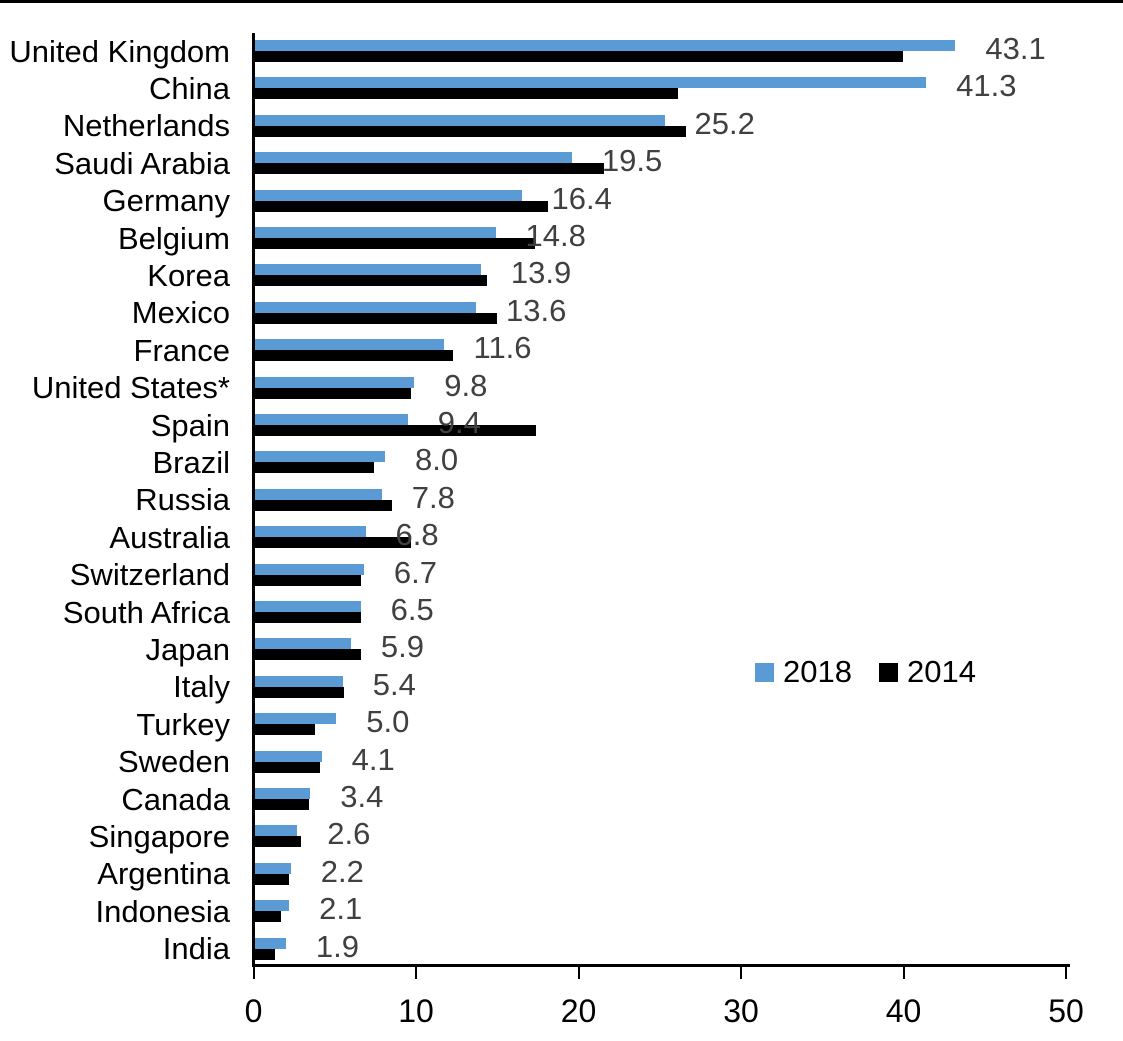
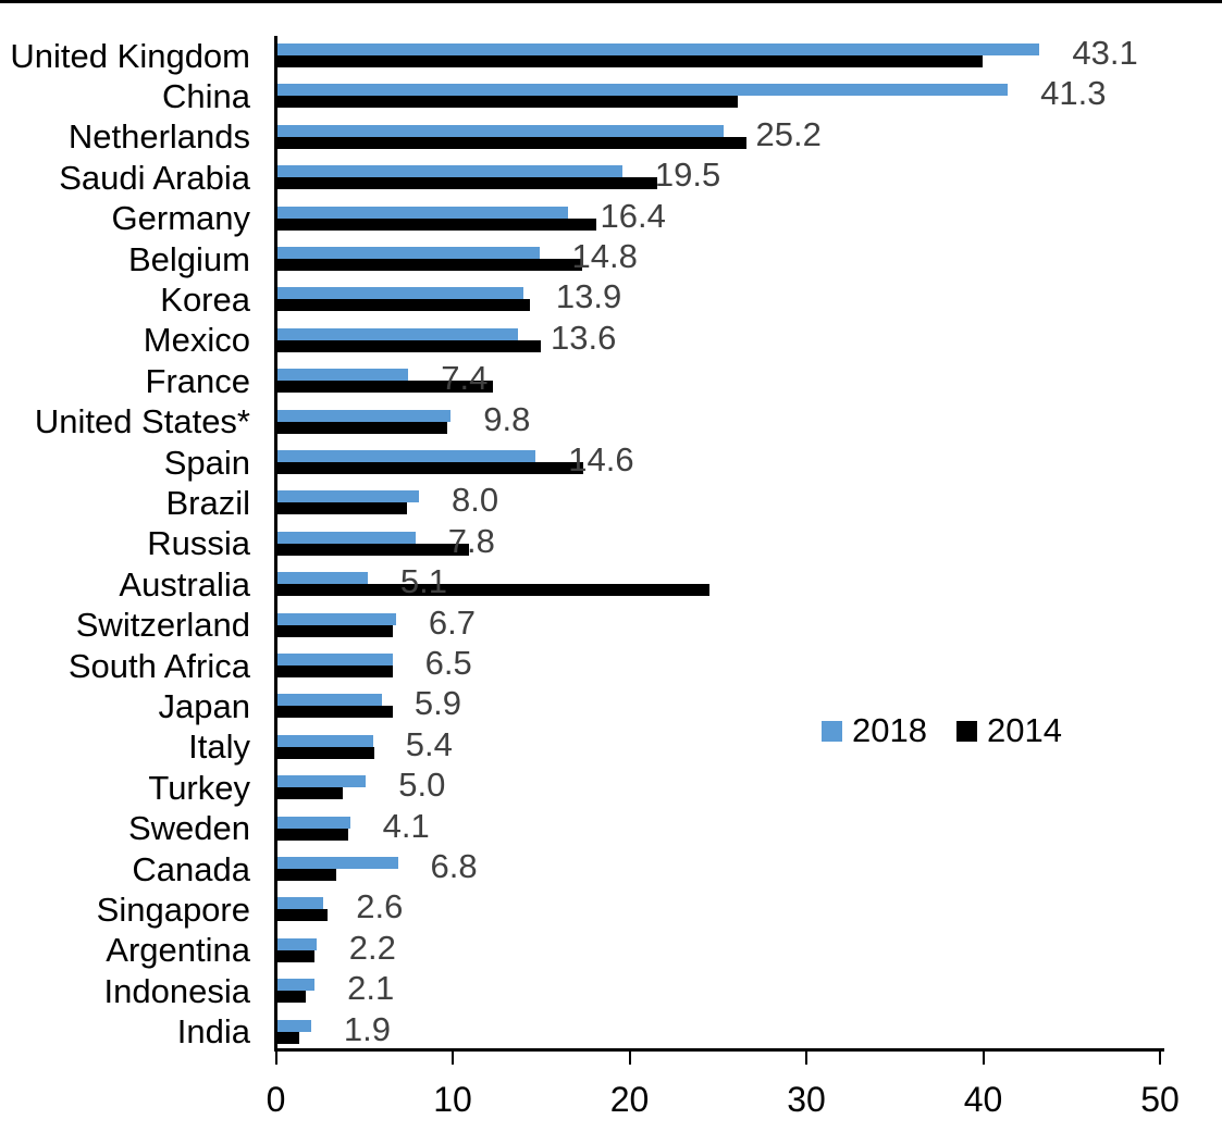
2018/France: 11.6 -> 7.4
2018/Spain: 9.4 -> 14.6
2014/Russia: 8.4 -> 10.8
2018/Australia: 6.8 -> 5.1
2014/Australia: 9.6 -> 24.4
2018/Canada: 3.4 -> 6.8
